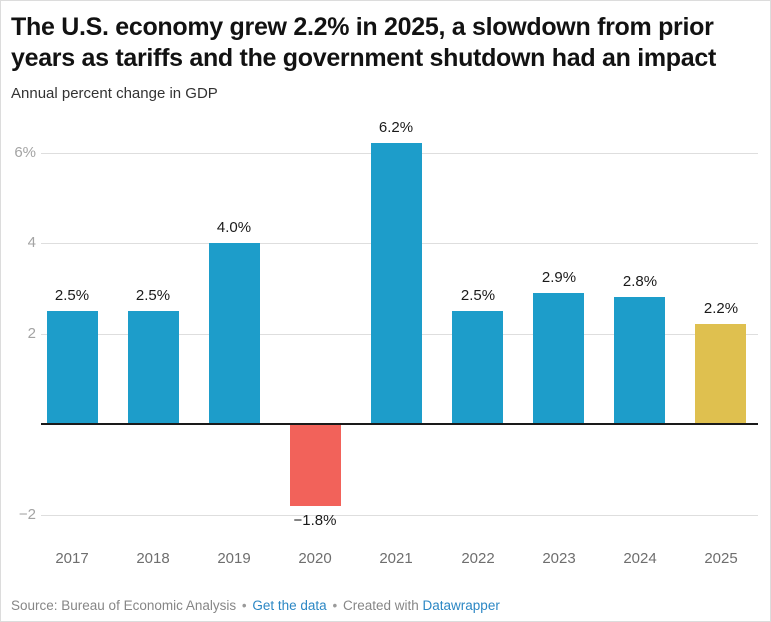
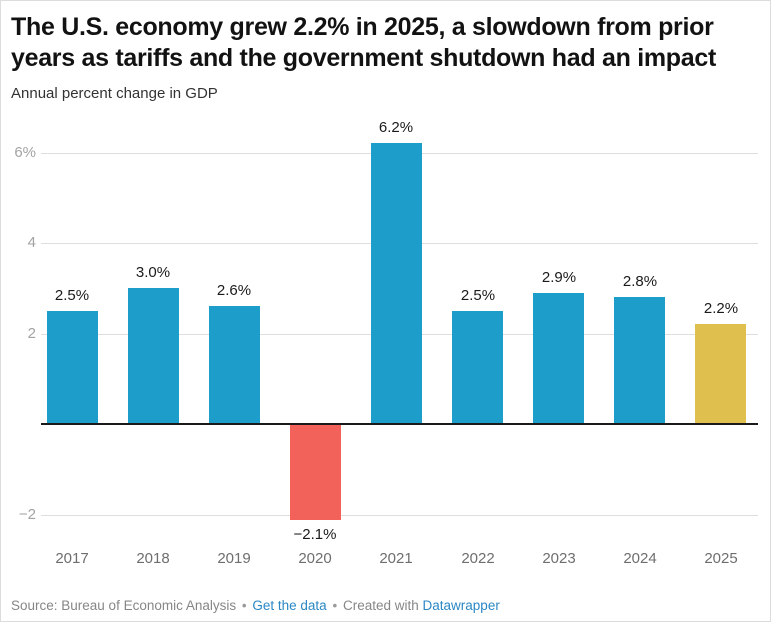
2018: 2.5% -> 3.0%
2019: 4.0% -> 2.6%
2020: −1.8% -> −2.1%
